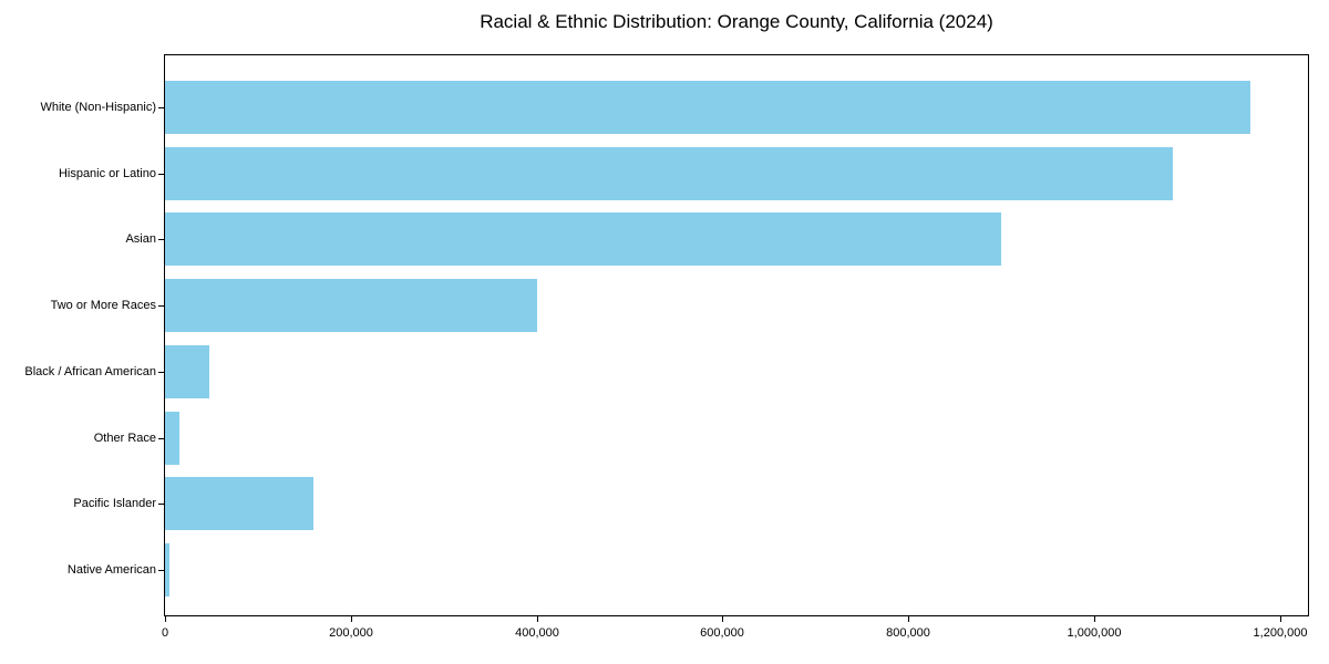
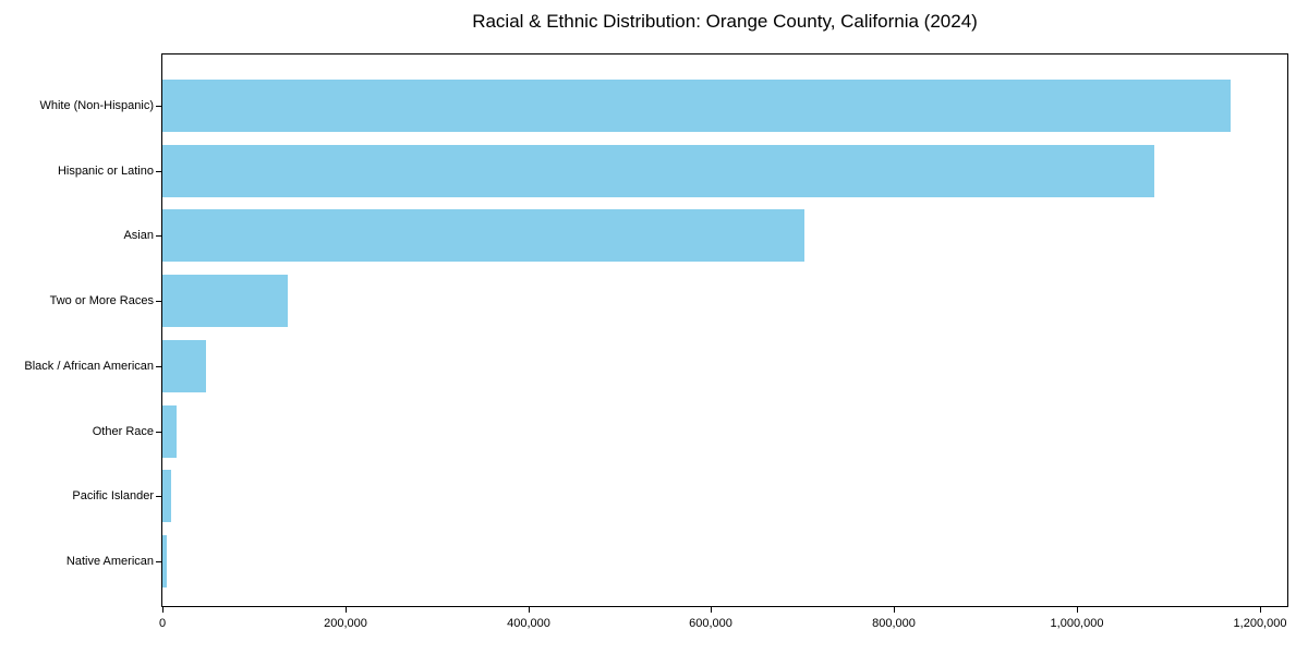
Asian: 900000 -> 700000
Two or More Races: 400000 -> 140000
Pacific Islander: 160000 -> 10000
